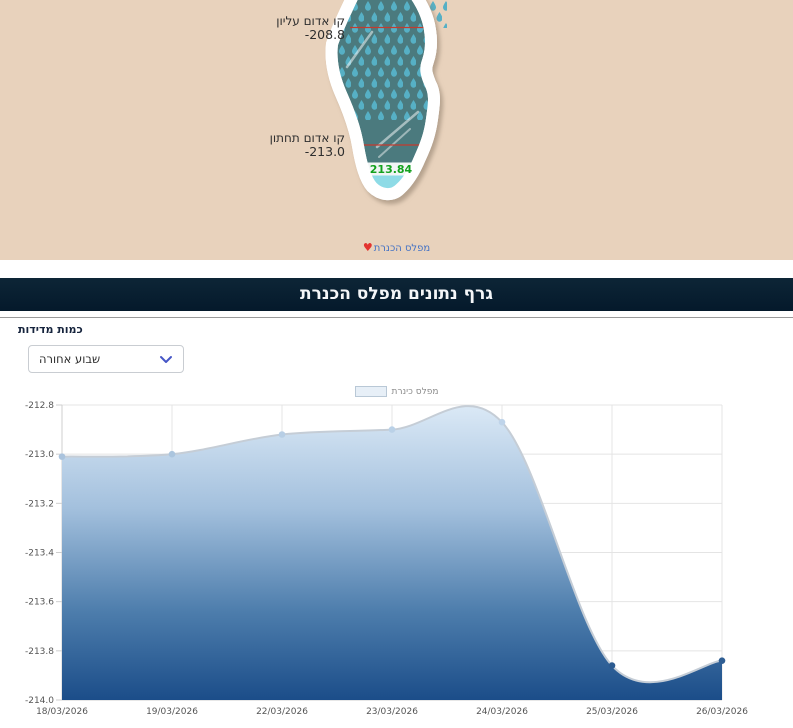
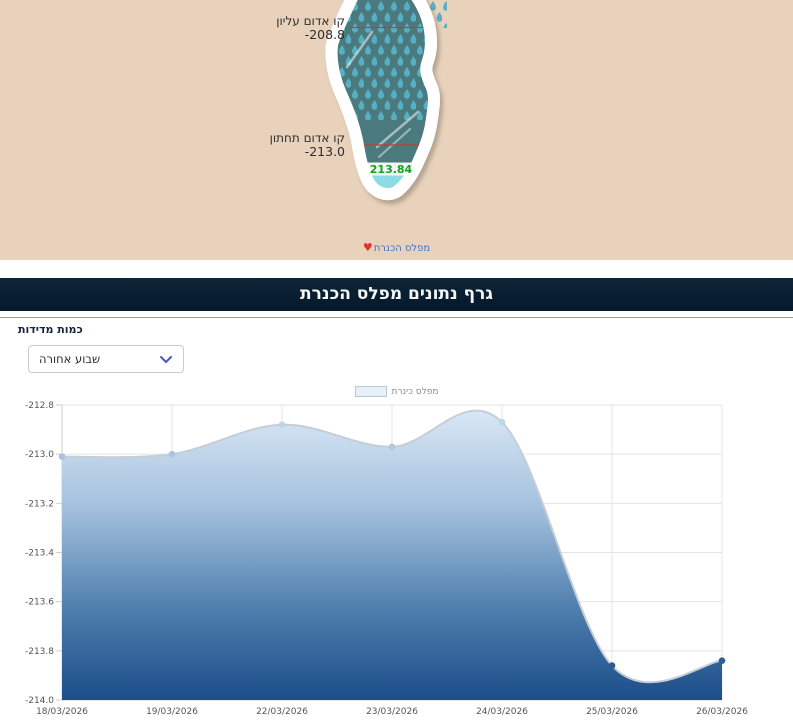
22/03/2026: -212.92 -> -212.88
23/03/2026: -212.90 -> -212.97
